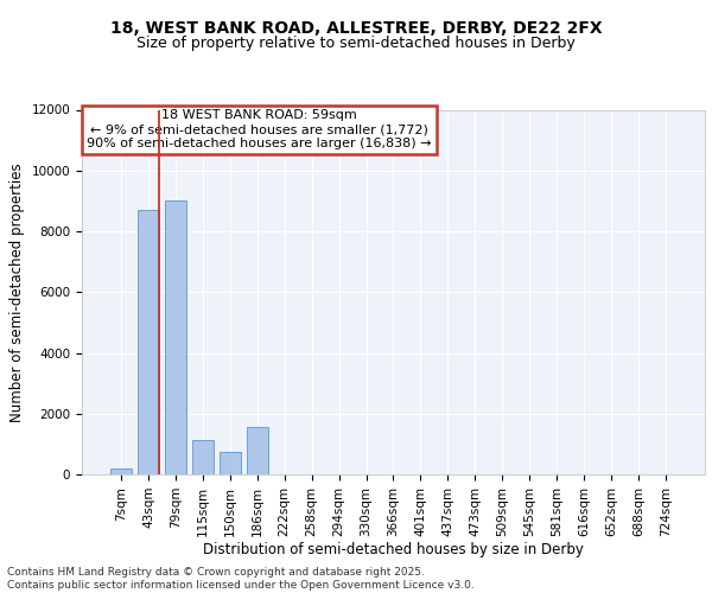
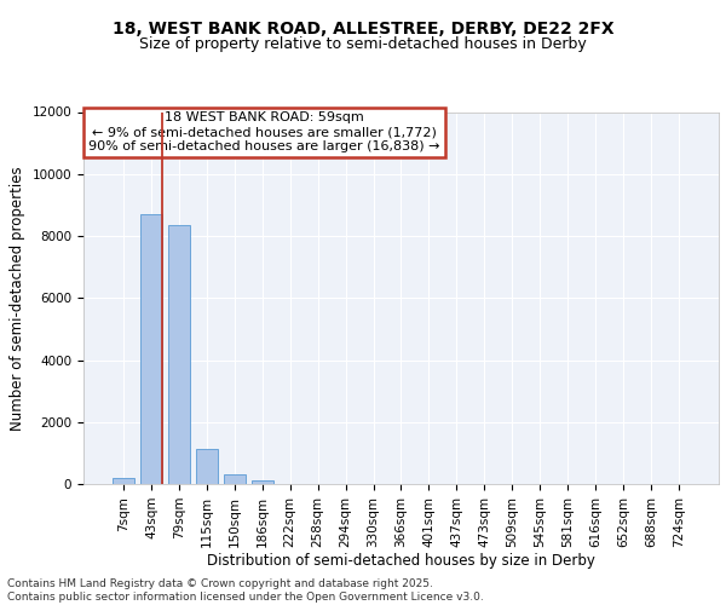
79sqm: 9000 -> 8350
150sqm: 750 -> 330
186sqm: 1550 -> 130
